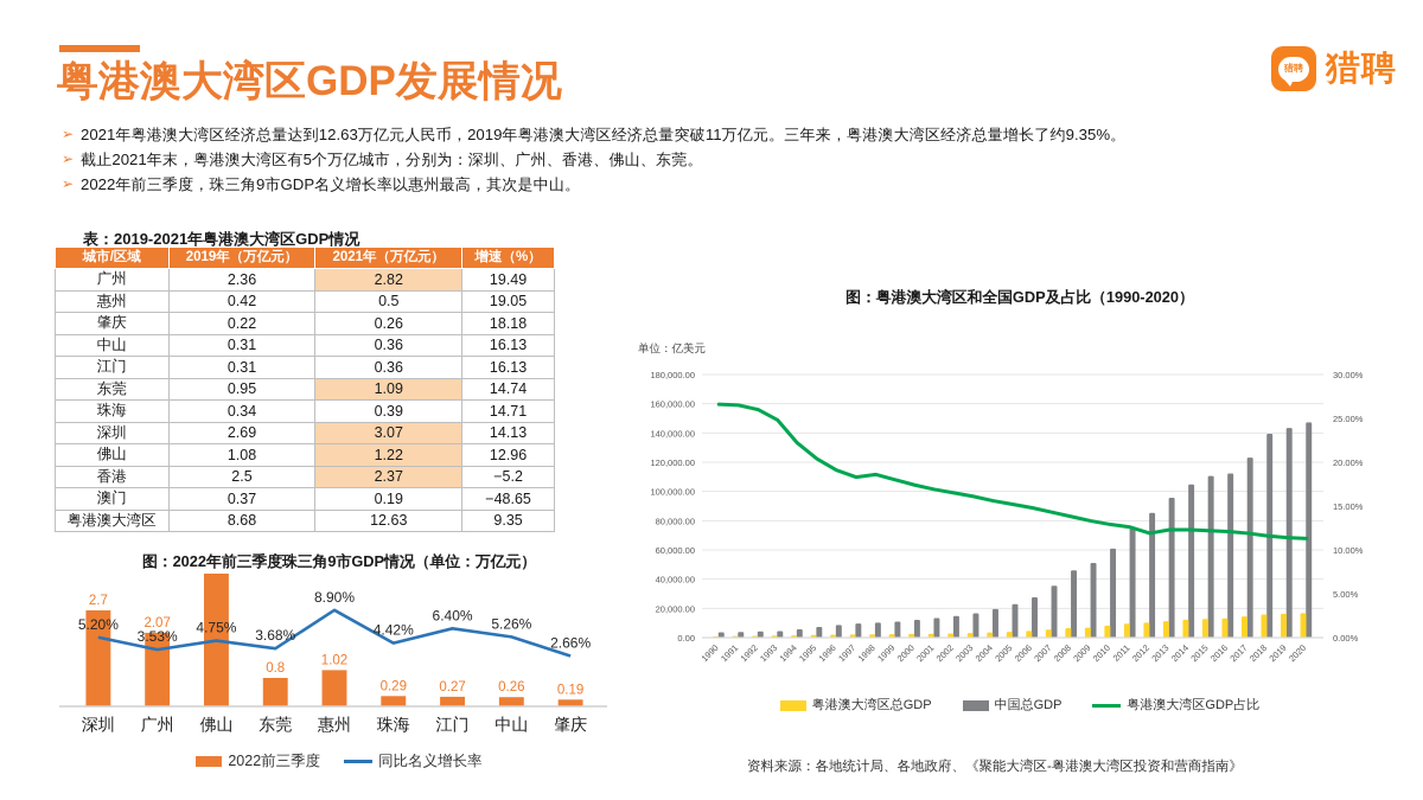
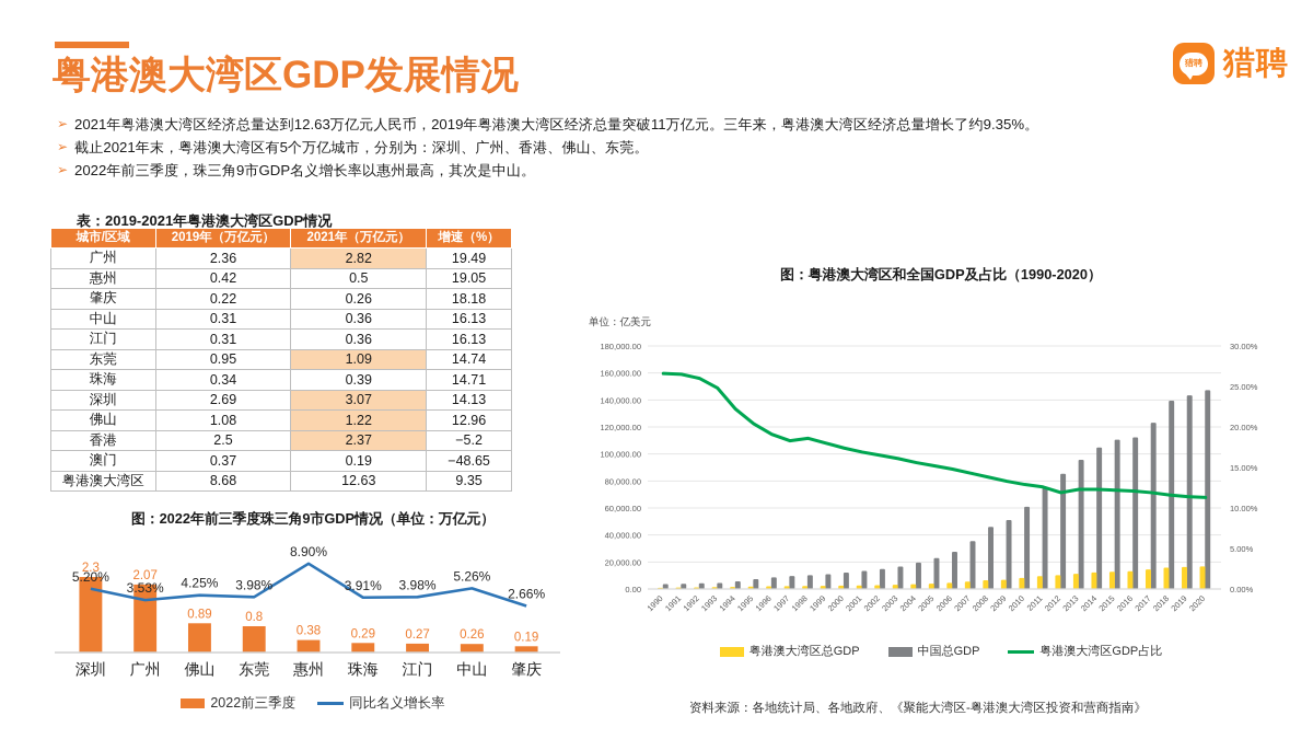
图：2022年前三季度珠三角9市GDP情况（单位：万亿元）/2022前三季度/深圳: 2.7 -> 2.3
图：2022年前三季度珠三角9市GDP情况（单位：万亿元）/2022前三季度/佛山: 4.23 -> 0.89
图：2022年前三季度珠三角9市GDP情况（单位：万亿元）/同比名义增长率/佛山: 4.75% -> 4.25%
图：2022年前三季度珠三角9市GDP情况（单位：万亿元）/同比名义增长率/东莞: 3.68% -> 3.98%
图：2022年前三季度珠三角9市GDP情况（单位：万亿元）/2022前三季度/惠州: 1.02 -> 0.38
图：2022年前三季度珠三角9市GDP情况（单位：万亿元）/同比名义增长率/珠海: 4.42% -> 3.91%
图：2022年前三季度珠三角9市GDP情况（单位：万亿元）/同比名义增长率/江门: 6.40% -> 3.98%
